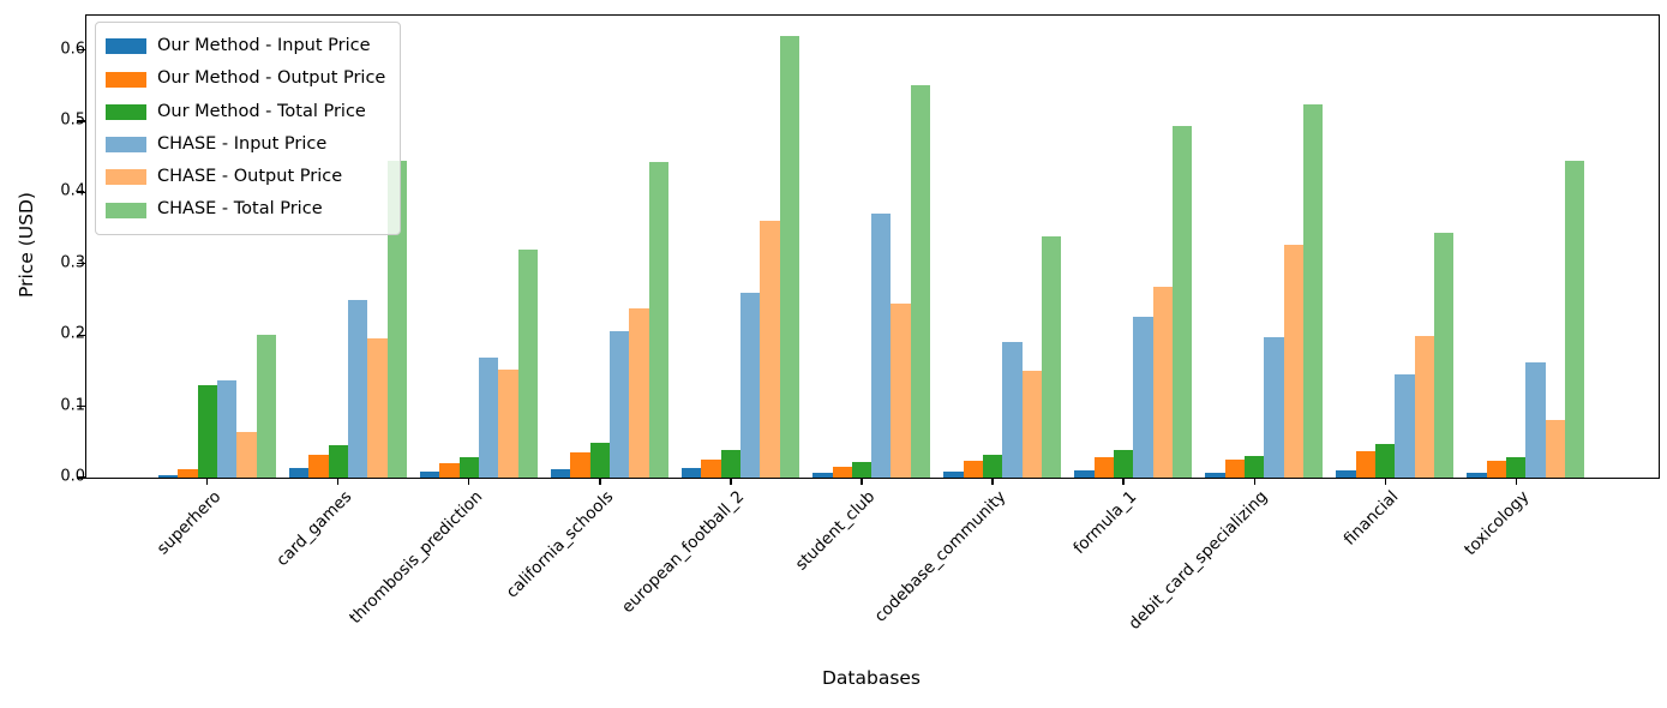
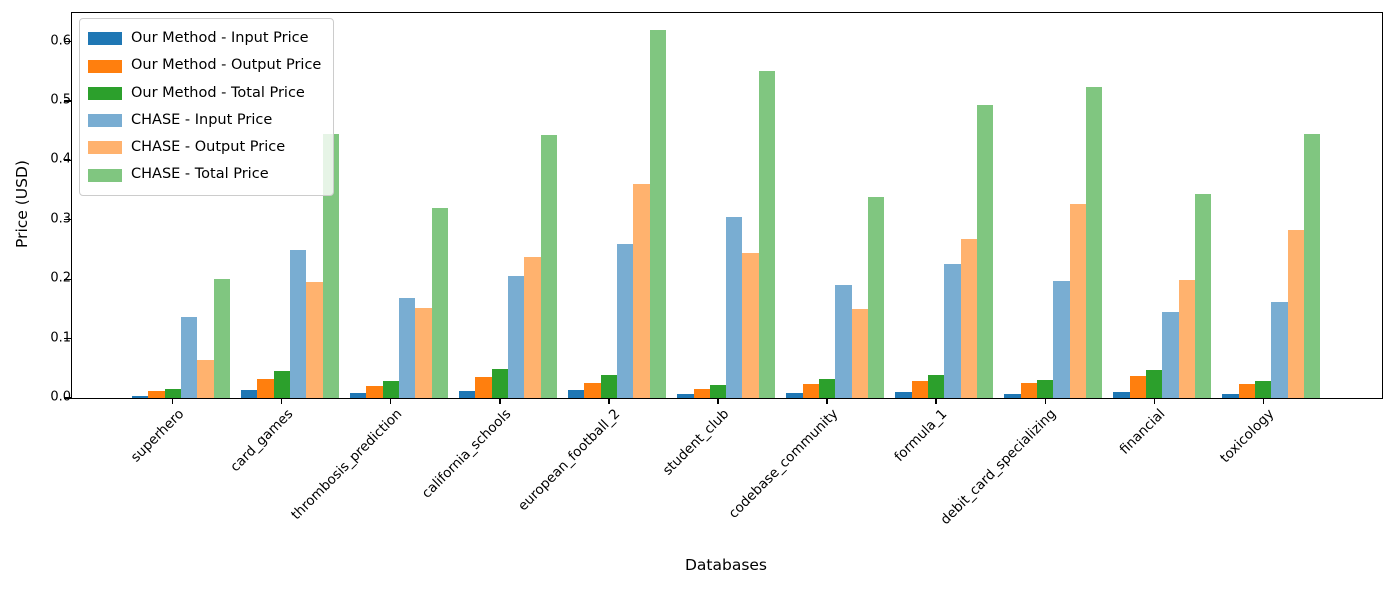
Our Method - Total Price/superhero: 0.13 -> 0.01
CHASE - Input Price/student_club: 0.37 -> 0.30
CHASE - Output Price/toxicology: 0.08 -> 0.28
